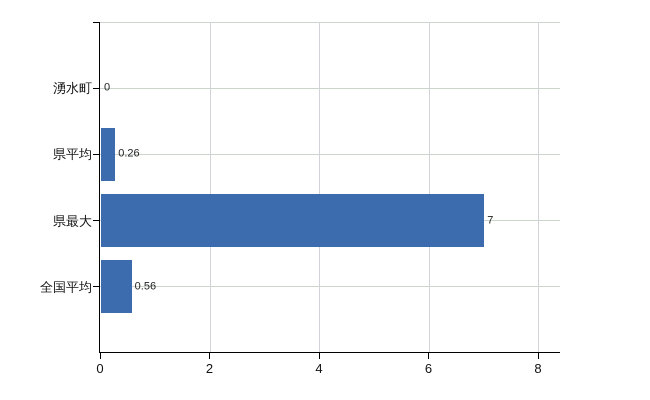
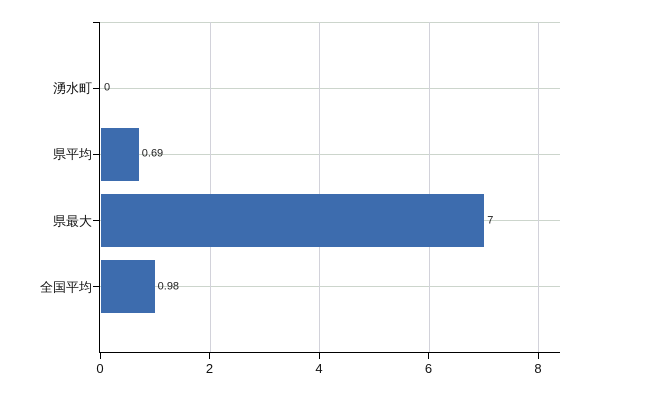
県平均: 0.26 -> 0.69
全国平均: 0.56 -> 0.98
